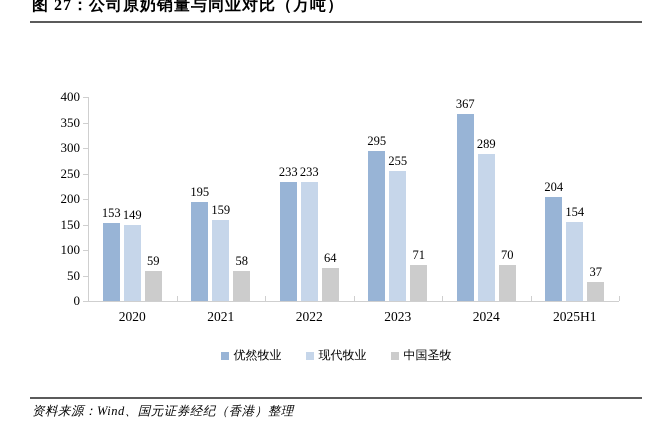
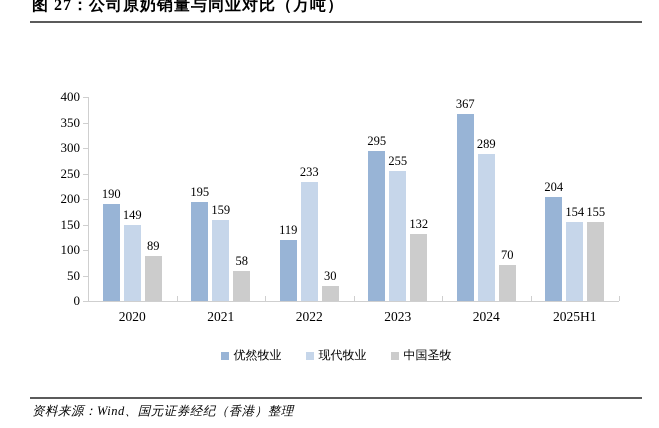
优然牧业/2020: 153 -> 190
中国圣牧/2020: 59 -> 89
优然牧业/2022: 233 -> 119
中国圣牧/2022: 64 -> 30
中国圣牧/2023: 71 -> 132
中国圣牧/2025H1: 37 -> 155
